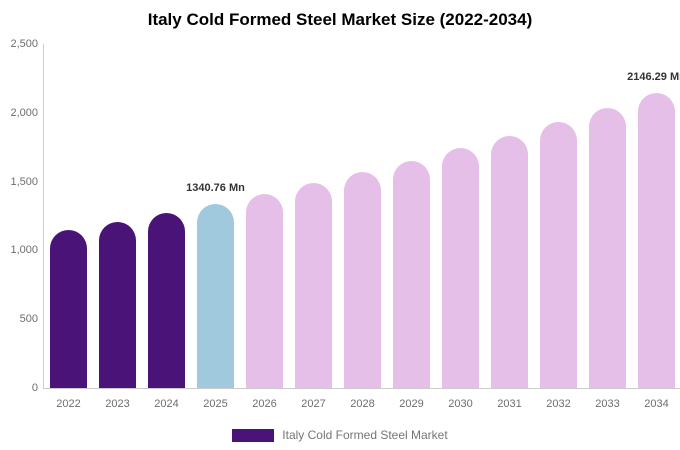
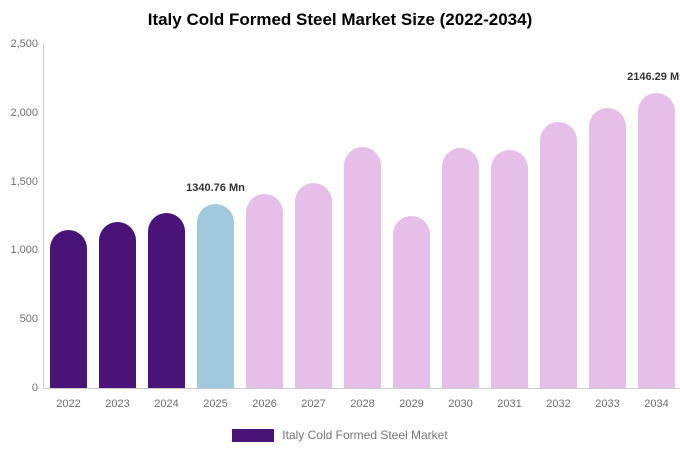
2028: 1570 -> 1750
2029: 1650 -> 1250
2031: 1840 -> 1730
